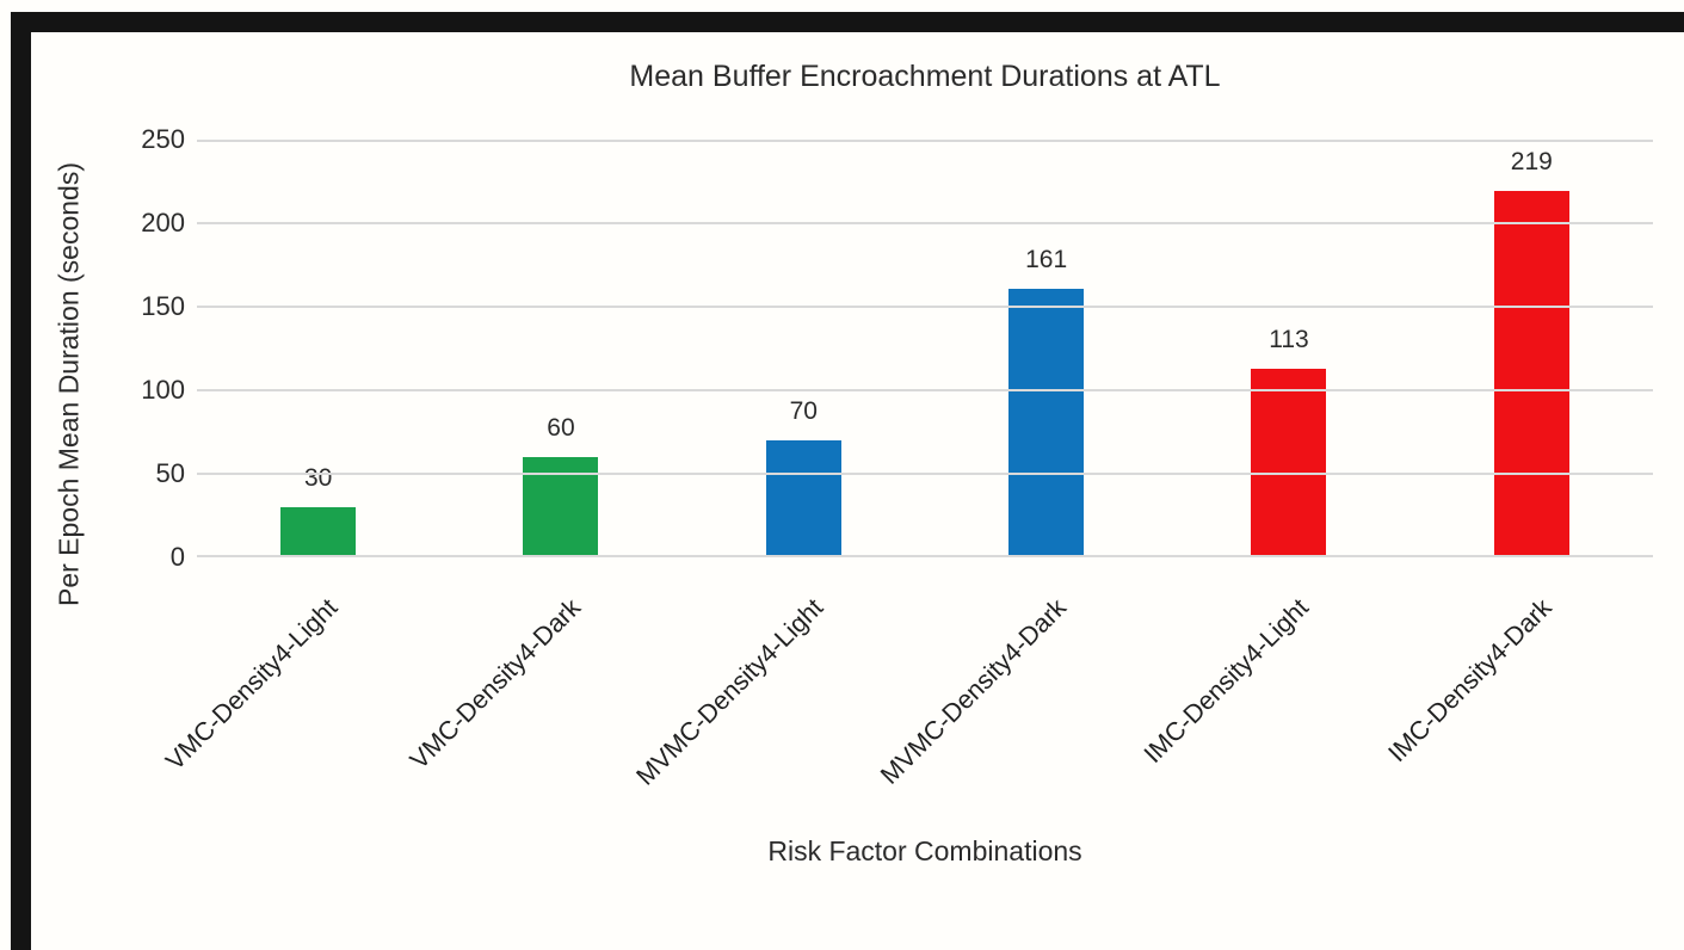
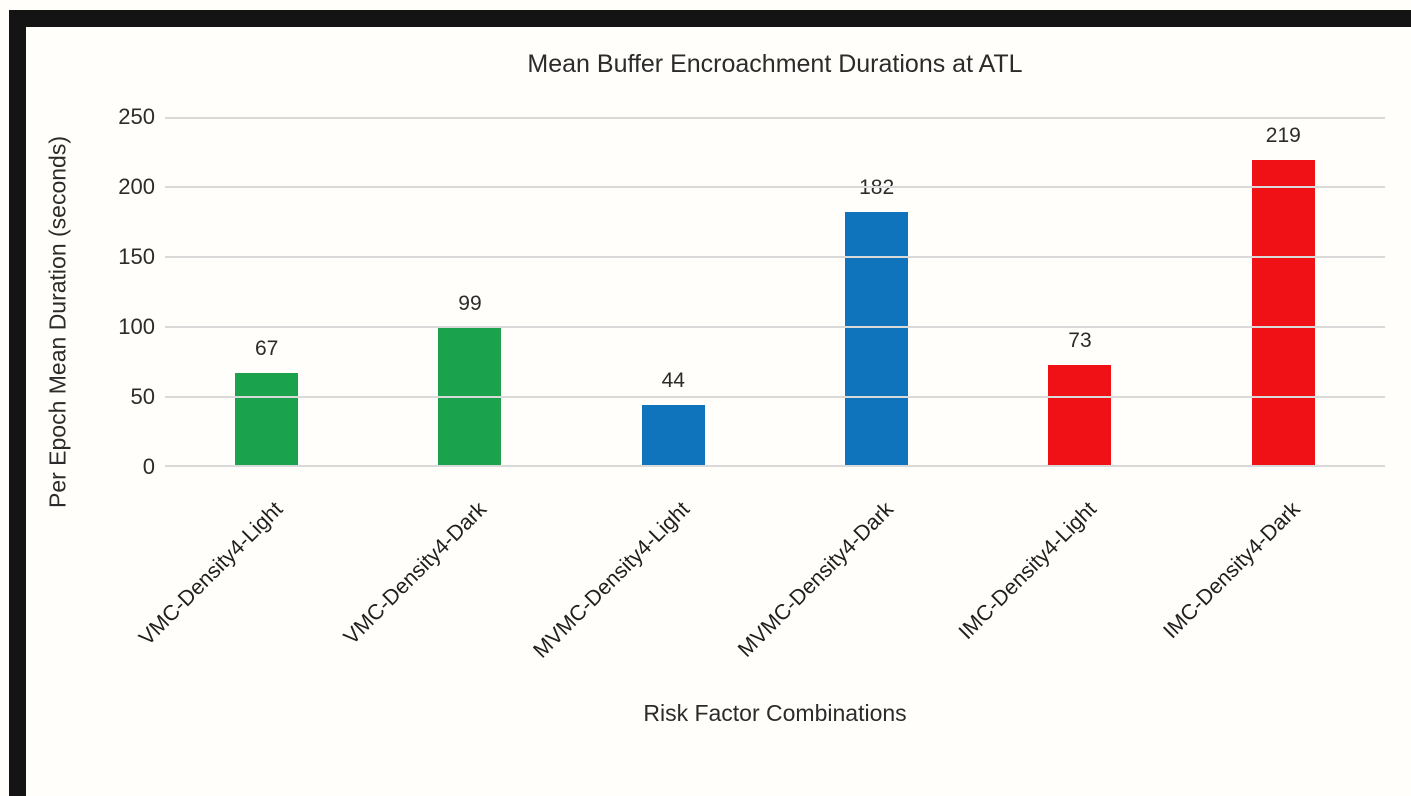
VMC-Density4-Light: 30 -> 67
VMC-Density4-Dark: 60 -> 99
MVMC-Density4-Light: 70 -> 44
MVMC-Density4-Dark: 161 -> 182
IMC-Density4-Light: 113 -> 73
